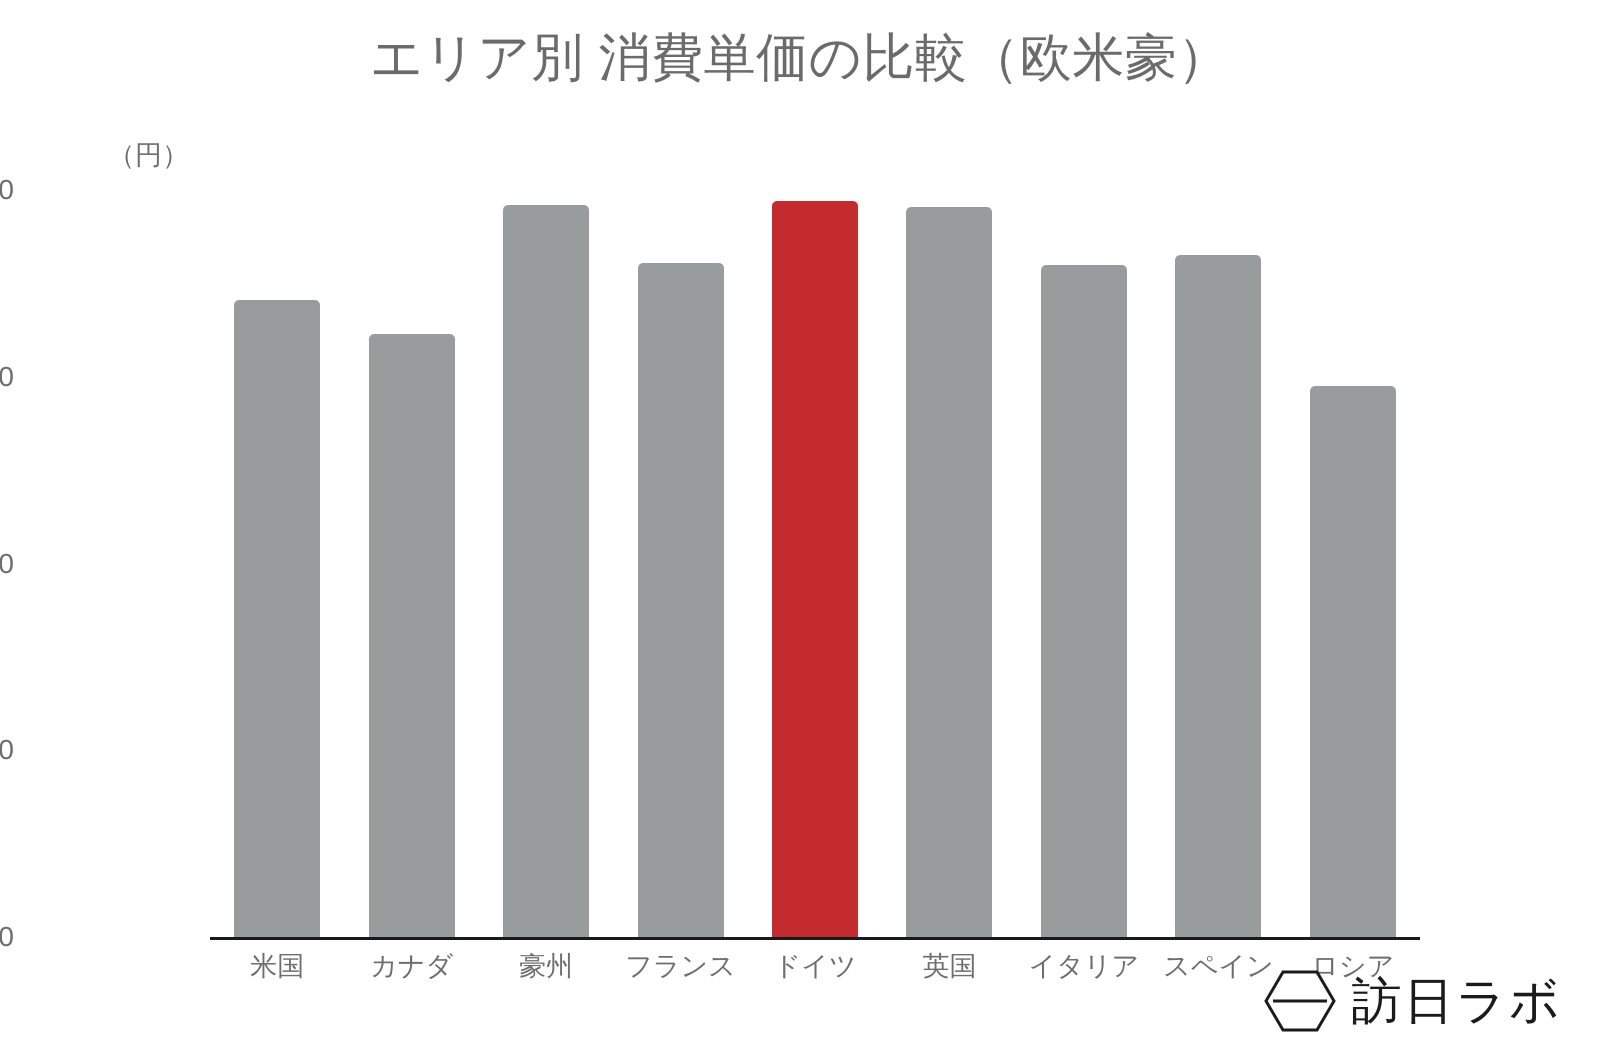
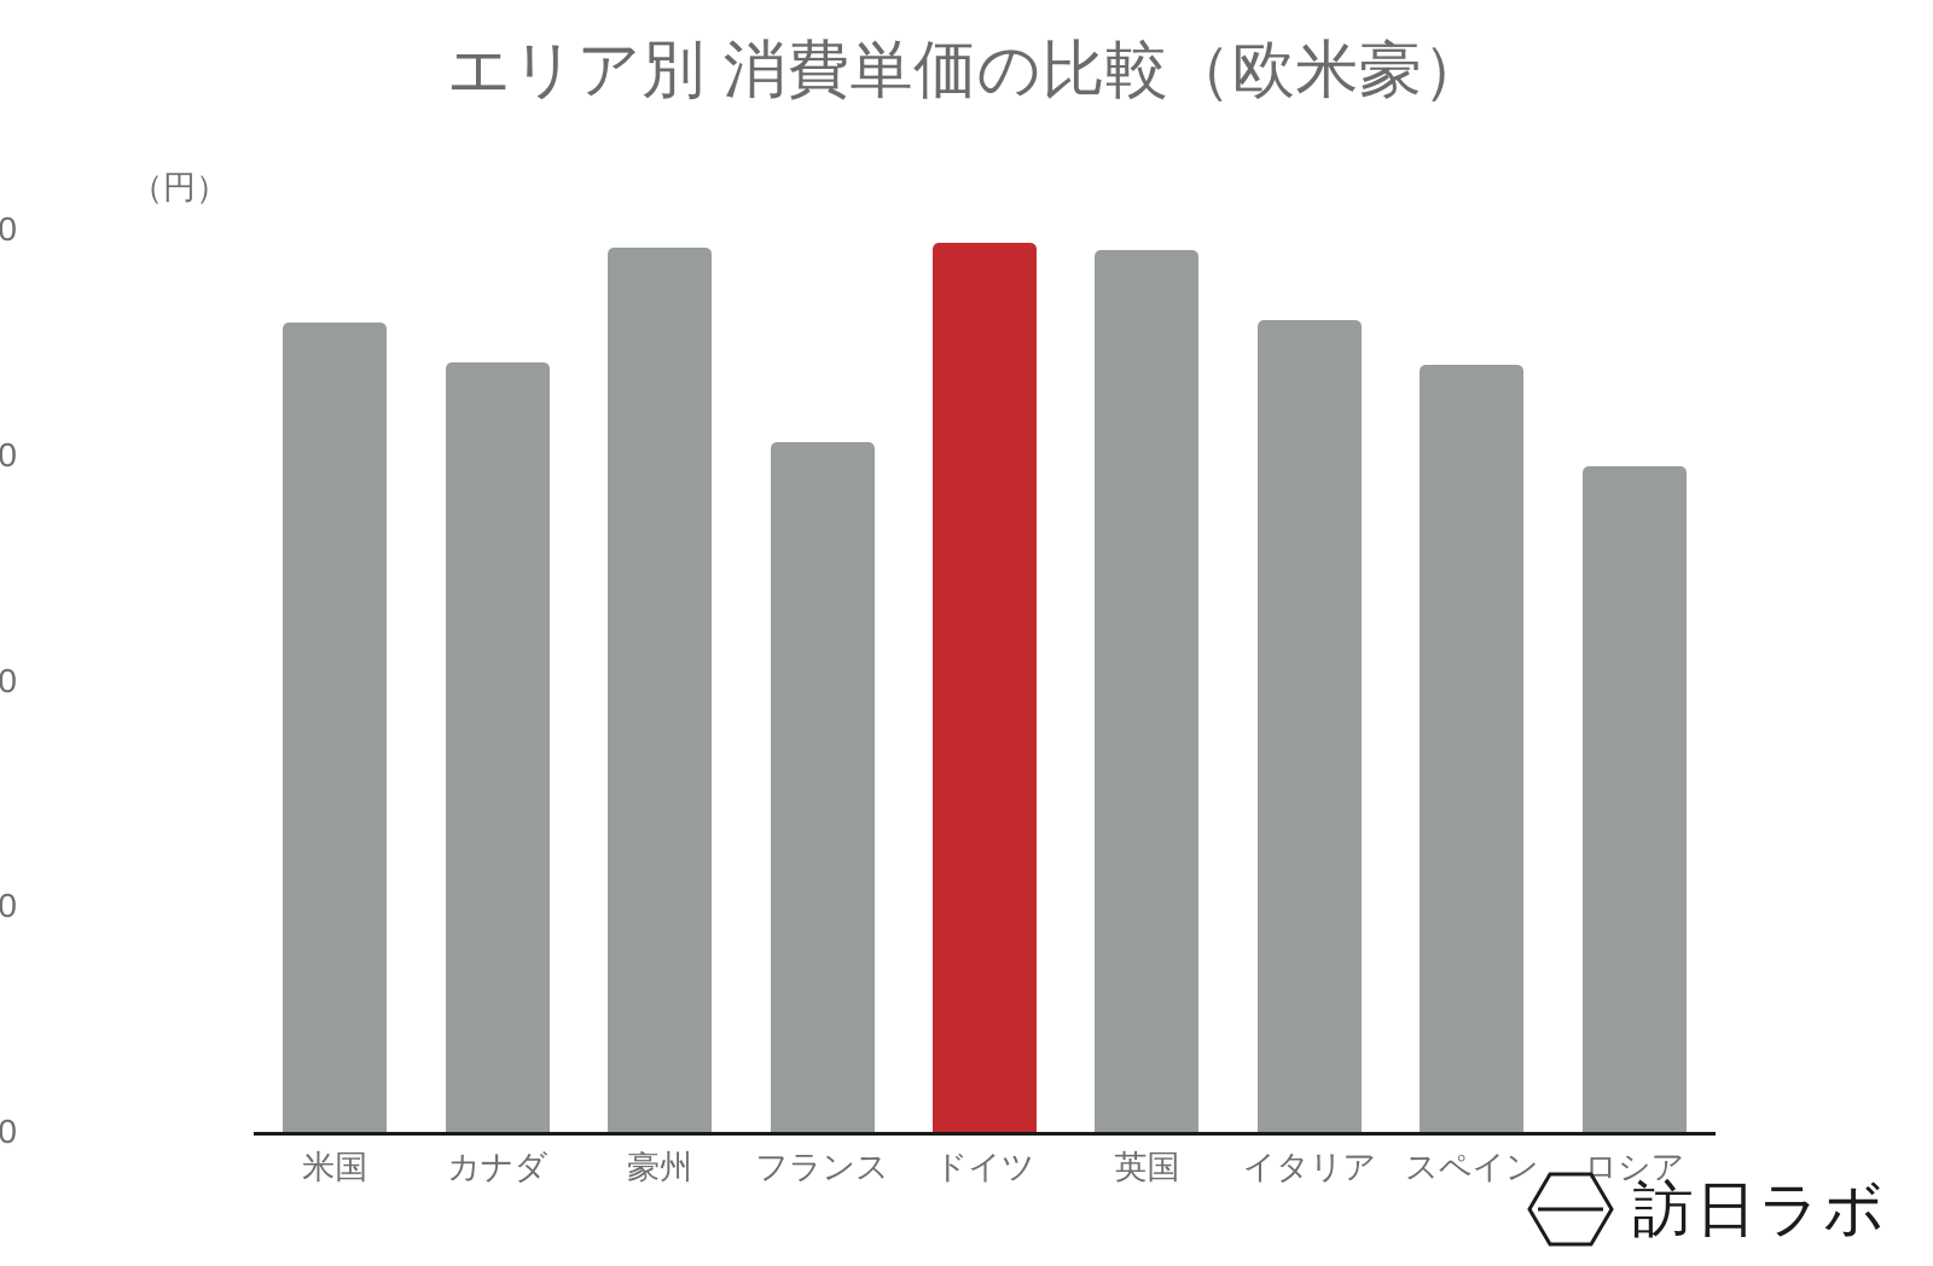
米国: 341000 -> 359000
カナダ: 323000 -> 341000
フランス: 361000 -> 306000
スペイン: 365000 -> 340000
